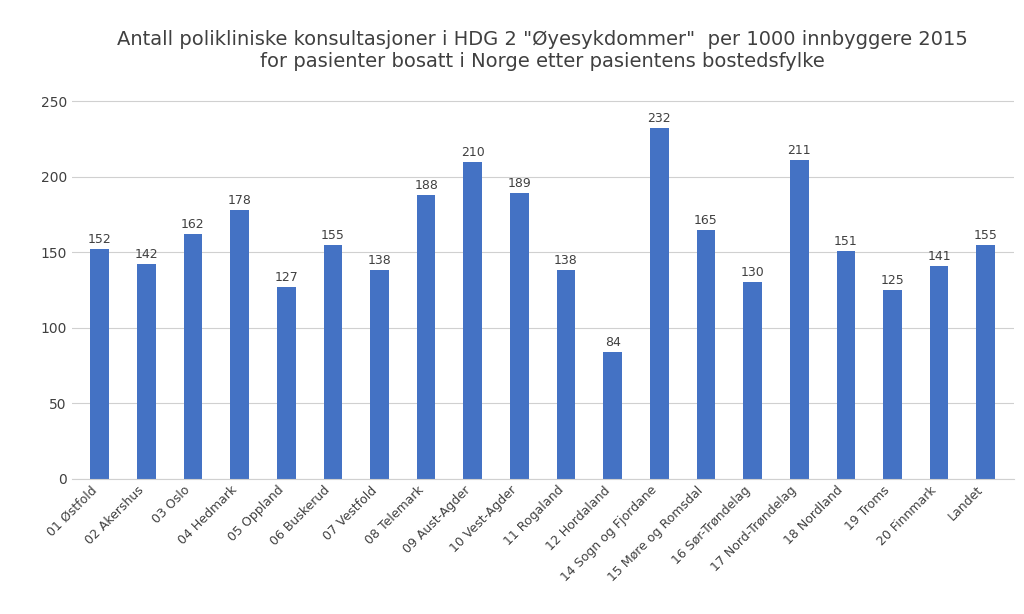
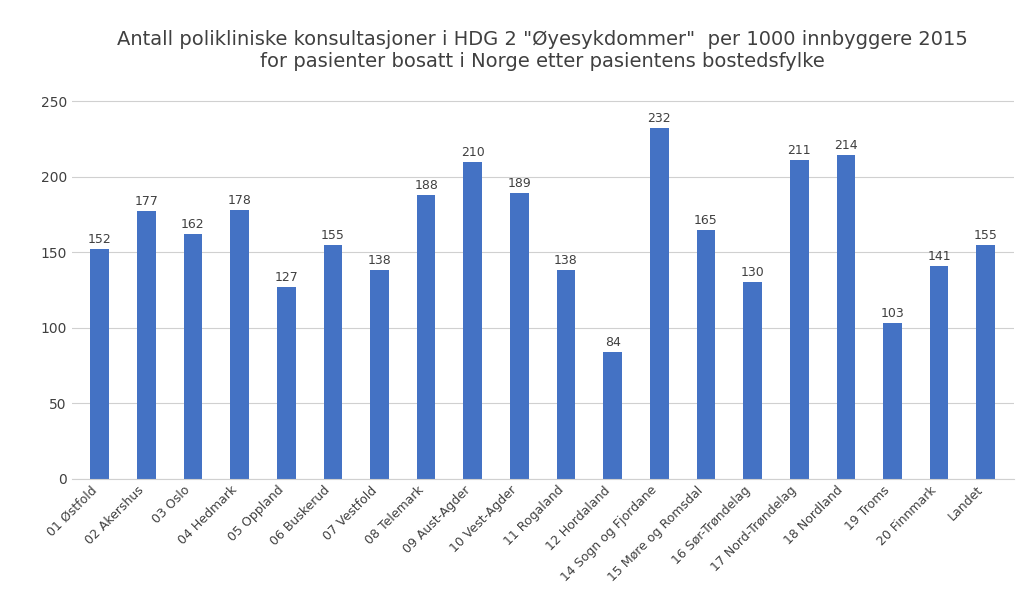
02 Akershus: 142 -> 177
18 Nordland: 151 -> 214
19 Troms: 125 -> 103
